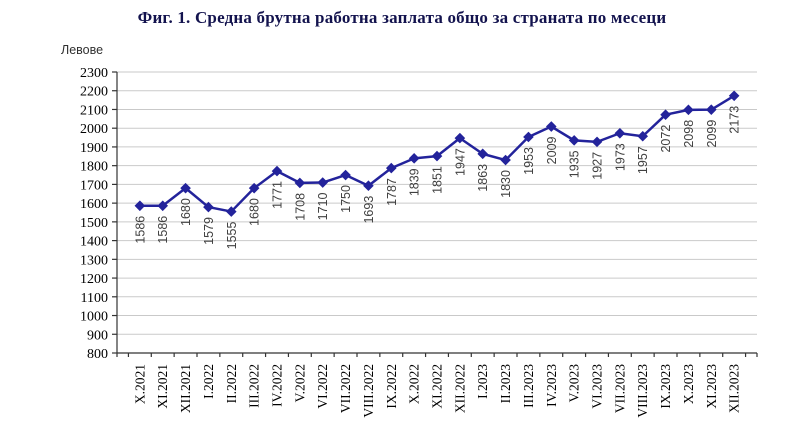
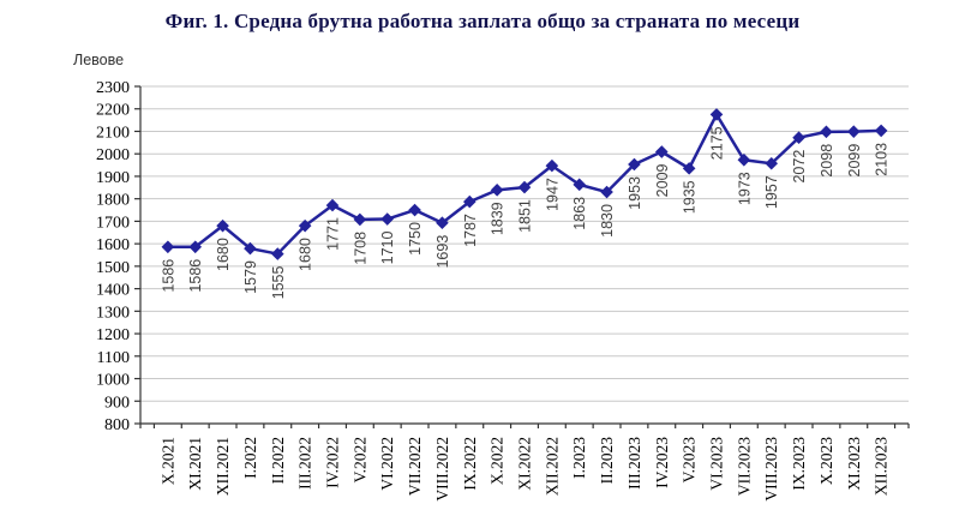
VI.2023: 1927 -> 2175
XII.2023: 2173 -> 2103
